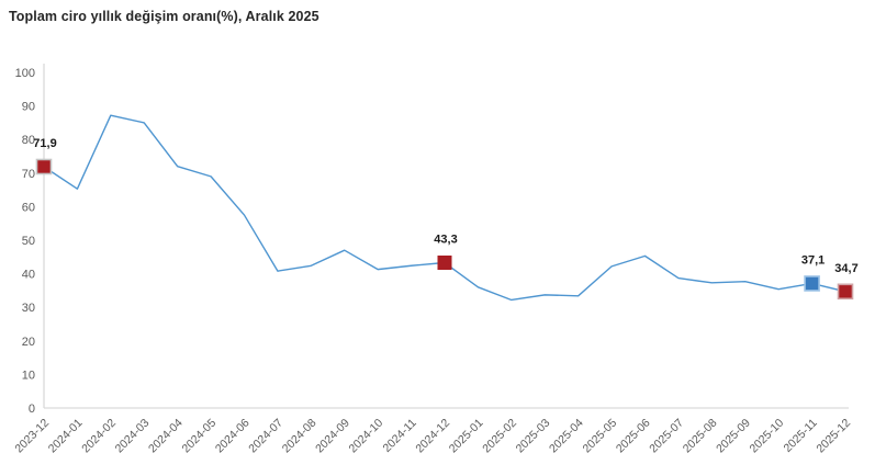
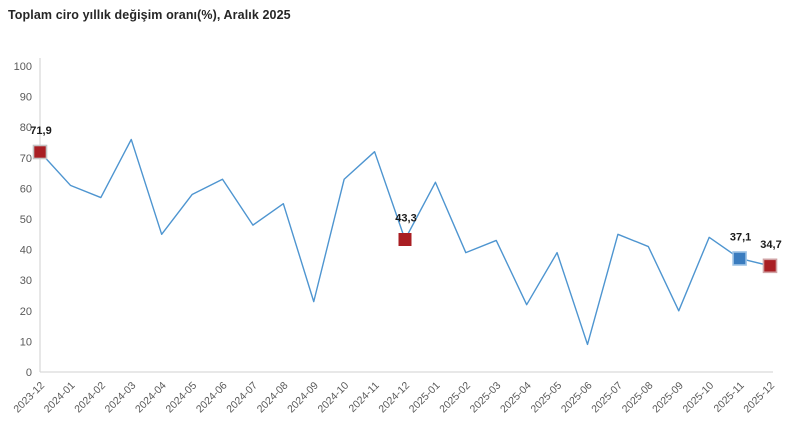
2024-01: 65 -> 61
2024-02: 87 -> 57
2024-03: 85 -> 76
2024-04: 72 -> 45
2024-05: 69 -> 58
2024-06: 58 -> 63
2024-07: 41 -> 48
2024-08: 42 -> 55
2024-09: 47 -> 23
2024-10: 41 -> 63
2024-11: 42 -> 72
2025-01: 36 -> 62
2025-02: 32 -> 39
2025-03: 34 -> 43
2025-04: 33 -> 22
2025-05: 42 -> 39
2025-06: 45 -> 9
2025-07: 39 -> 45
2025-08: 37 -> 41
2025-09: 38 -> 20
2025-10: 35 -> 44
